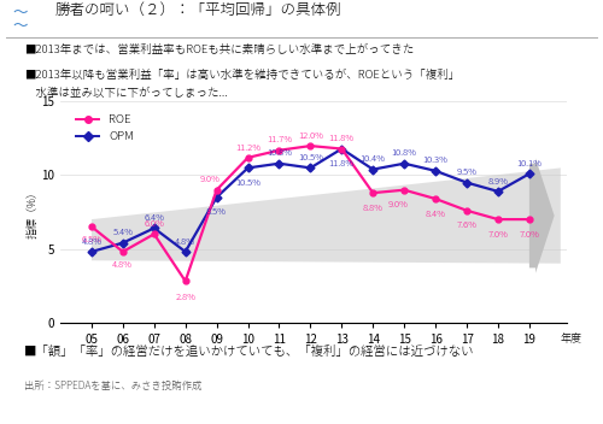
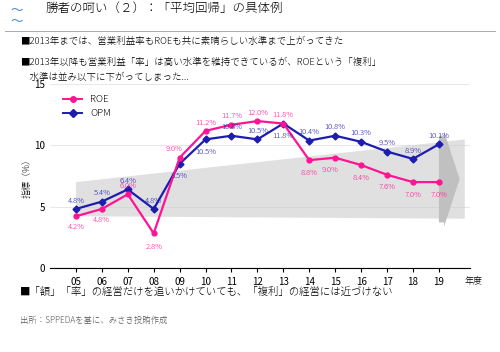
ROE/05: 6.5 -> 4.2
